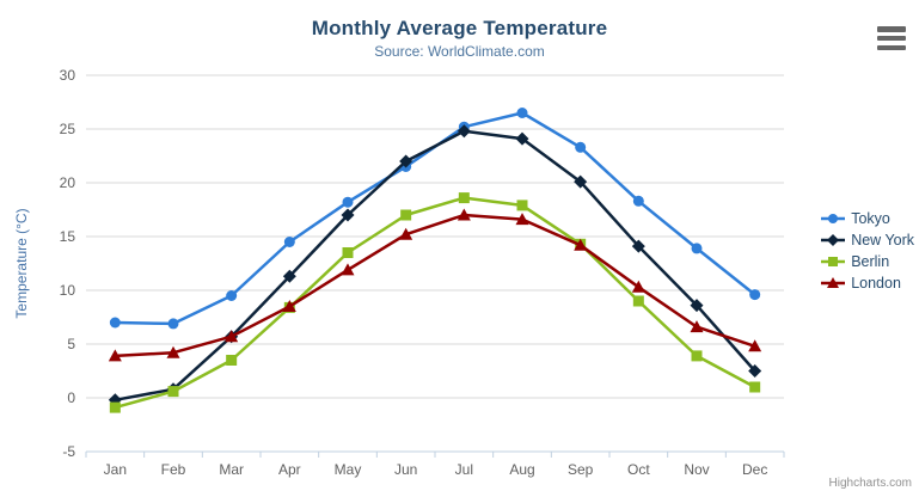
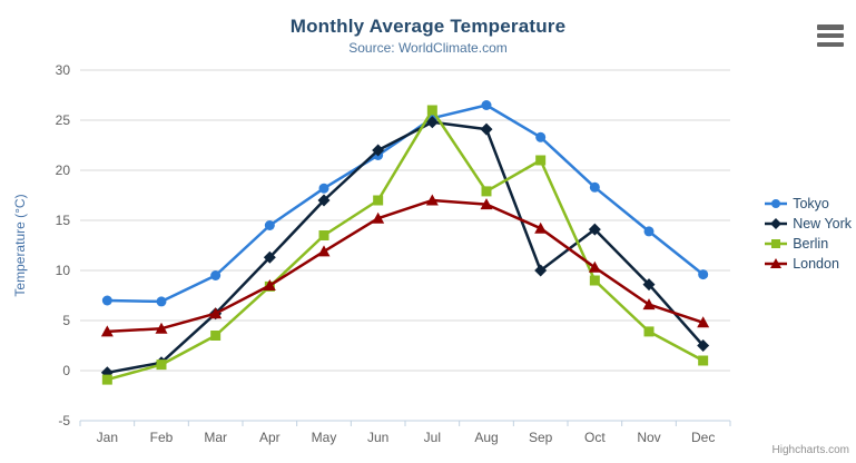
Berlin/Jul: 19 -> 26
New York/Sep: 20 -> 10
Berlin/Sep: 14 -> 21
